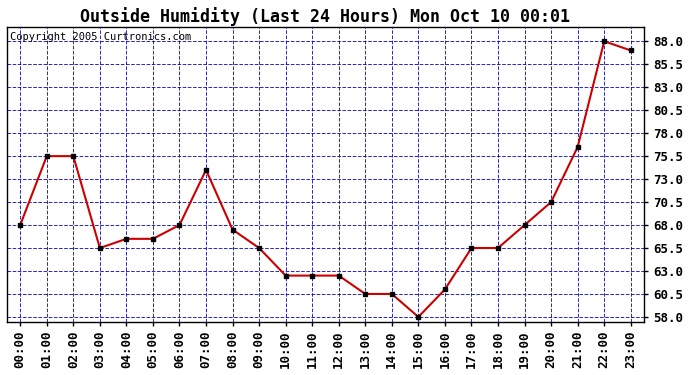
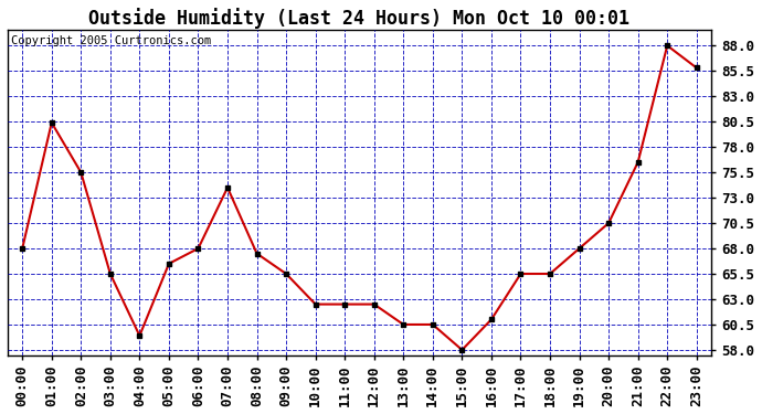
01:00: 75.5 -> 80.4
04:00: 66.5 -> 59.4
23:00: 87.0 -> 85.8
